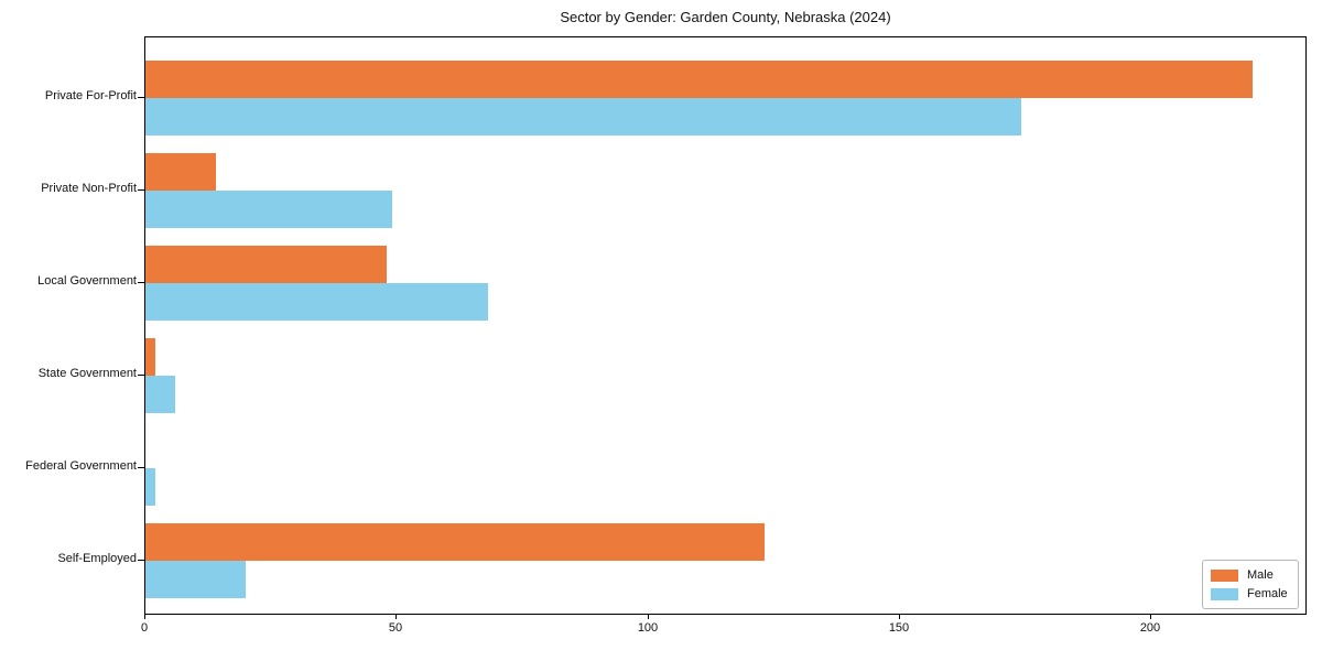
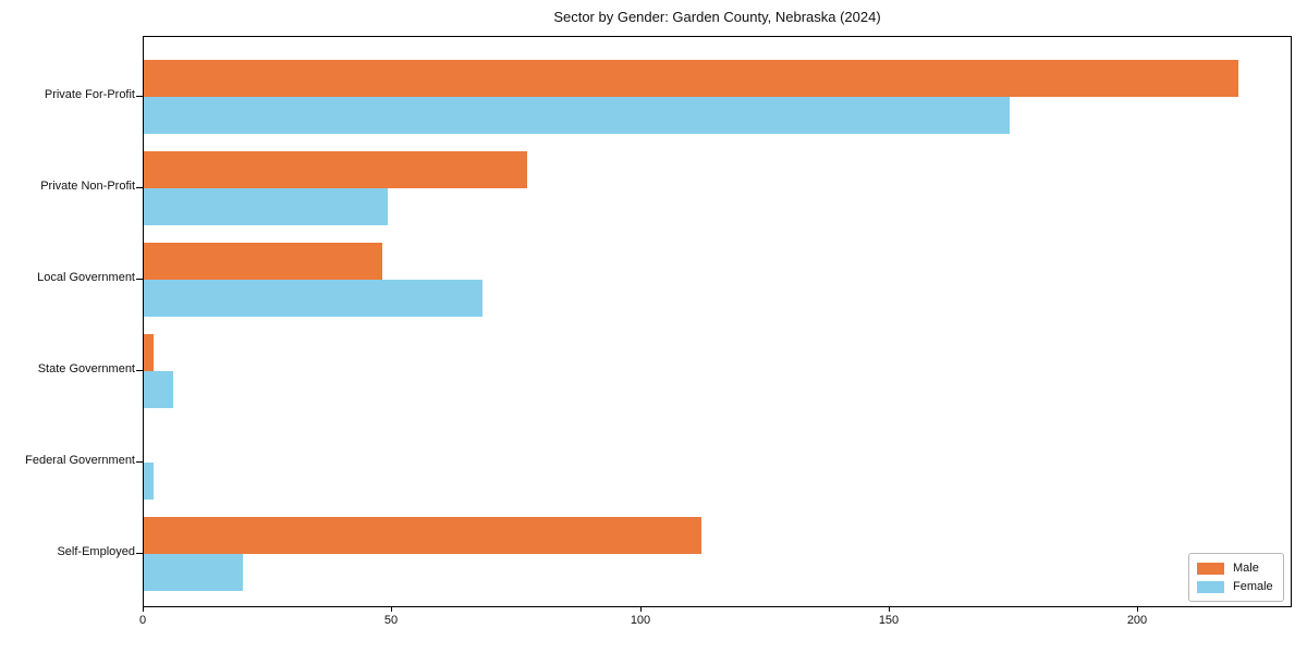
Male/Private Non-Profit: 14 -> 77
Male/Self-Employed: 123 -> 112
